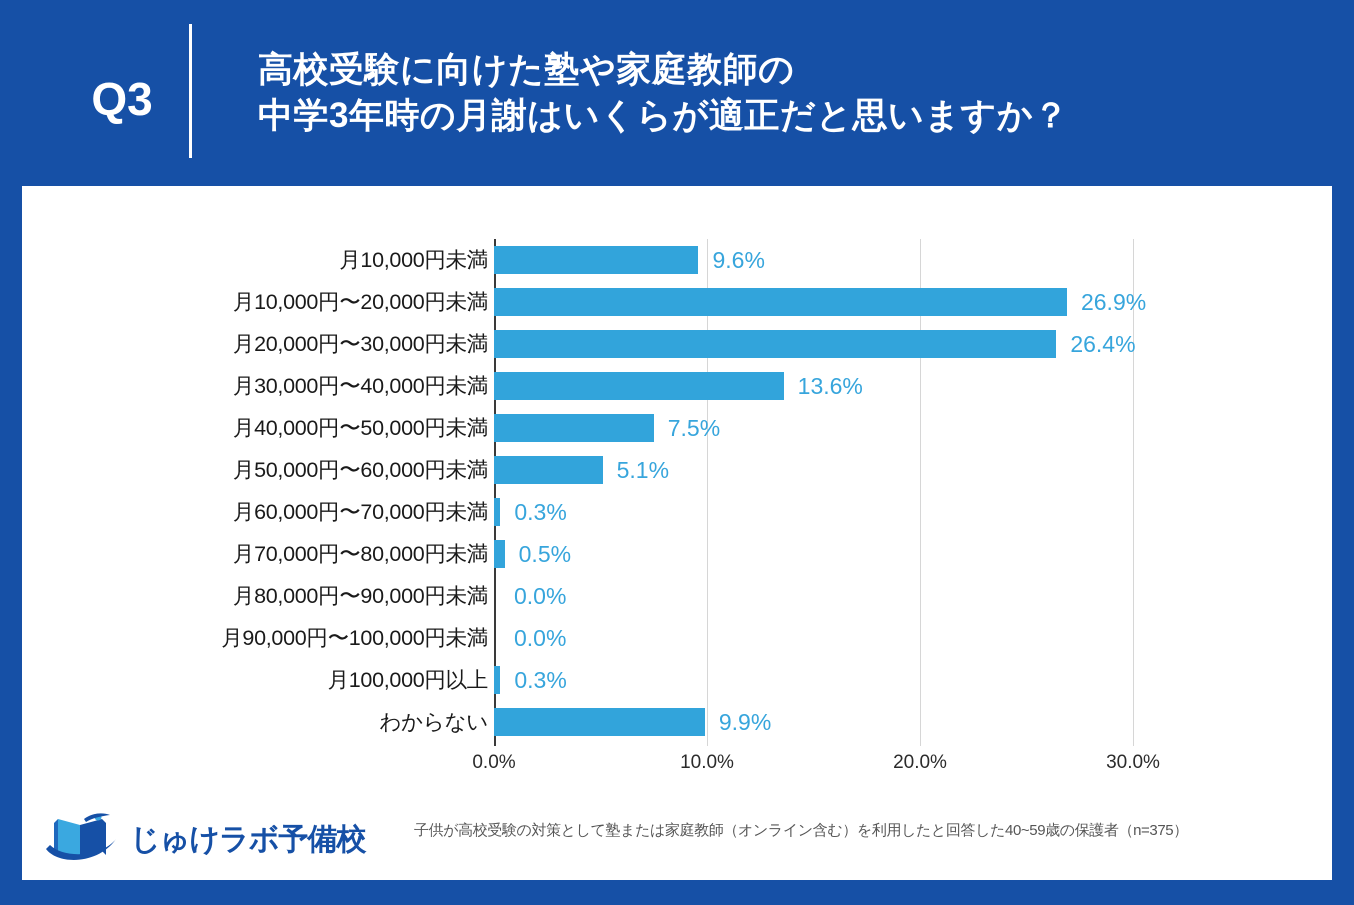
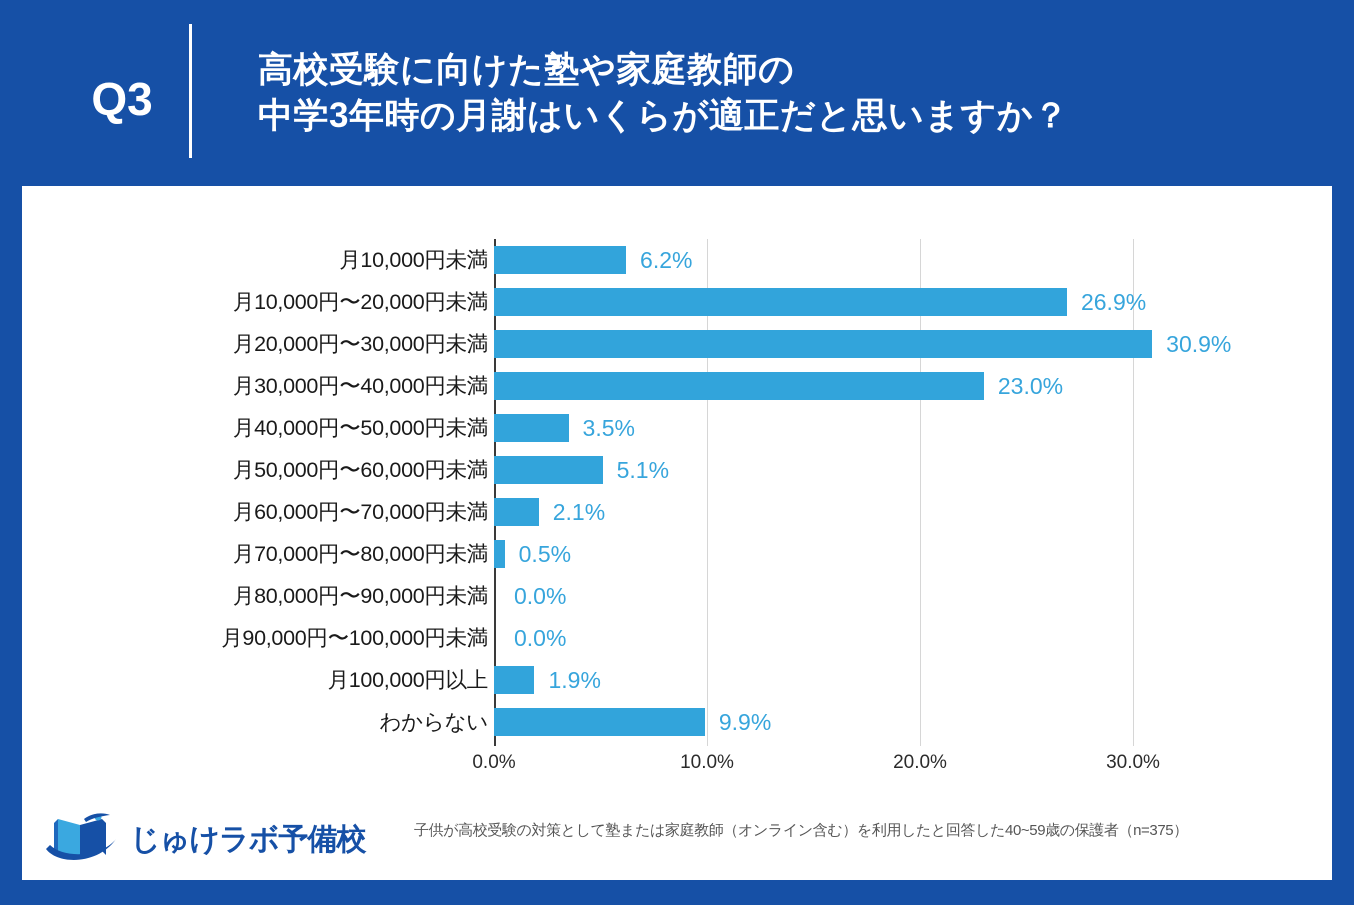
月10,000円未満: 9.6% -> 6.2%
月20,000円〜30,000円未満: 26.4% -> 30.9%
月30,000円〜40,000円未満: 13.6% -> 23.0%
月40,000円〜50,000円未満: 7.5% -> 3.5%
月60,000円〜70,000円未満: 0.3% -> 2.1%
月100,000円以上: 0.3% -> 1.9%
